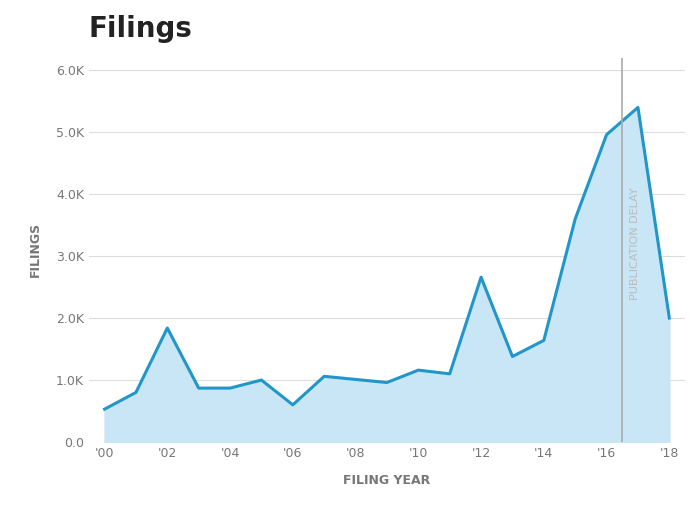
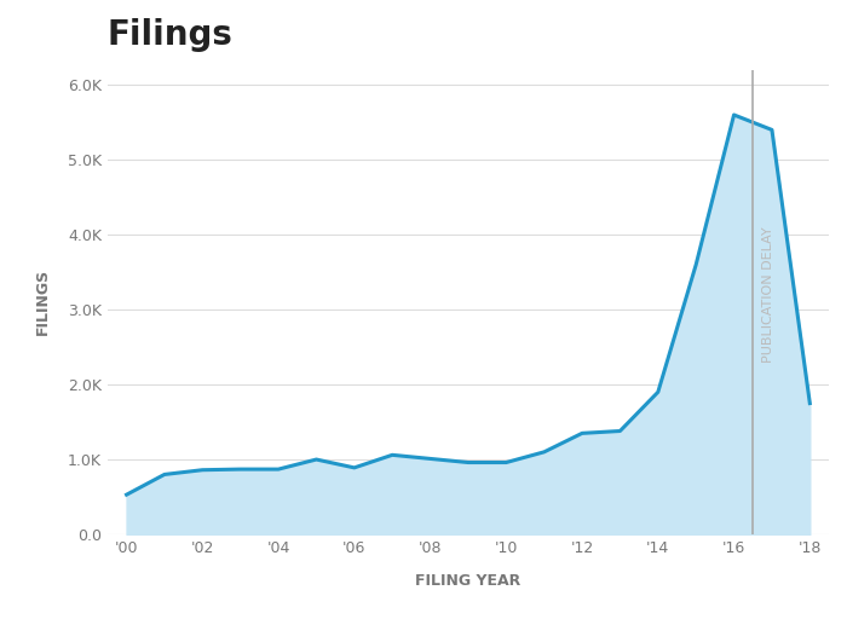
'02: 1.84K -> 0.86K
'06: 0.60K -> 0.89K
'10: 1.16K -> 0.96K
'12: 2.66K -> 1.35K
'14: 1.64K -> 1.90K
'16: 4.96K -> 5.60K
'18: 2.00K -> 1.75K
